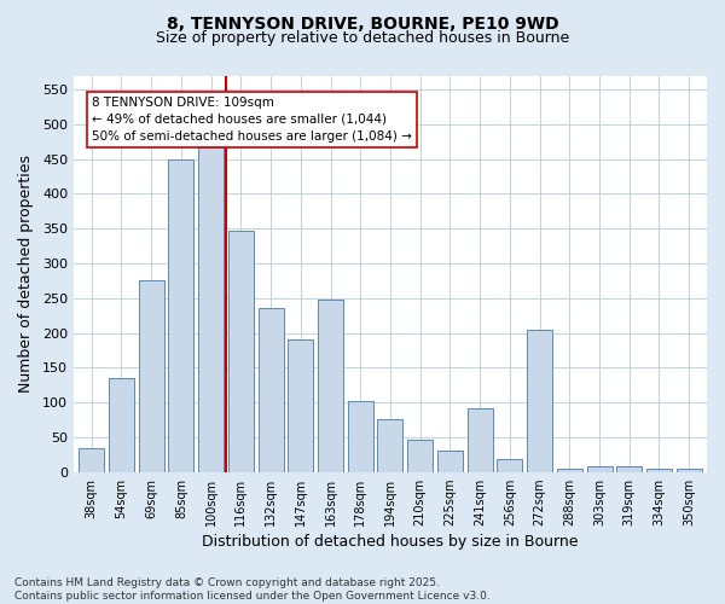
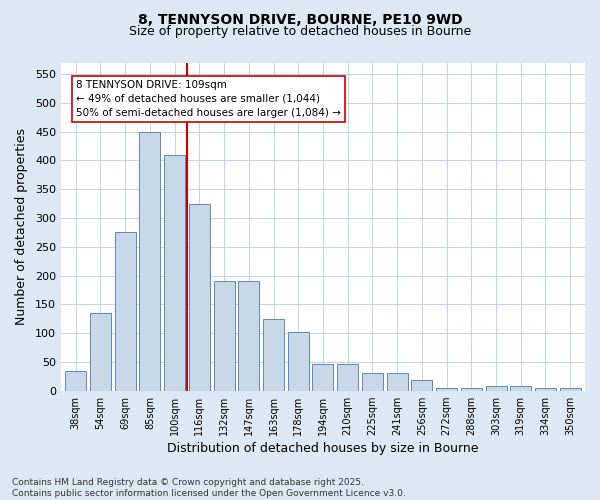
100sqm: 466 -> 410
116sqm: 346 -> 325
132sqm: 236 -> 190
163sqm: 248 -> 125
194sqm: 76 -> 46
241sqm: 92 -> 30
272sqm: 204 -> 5
